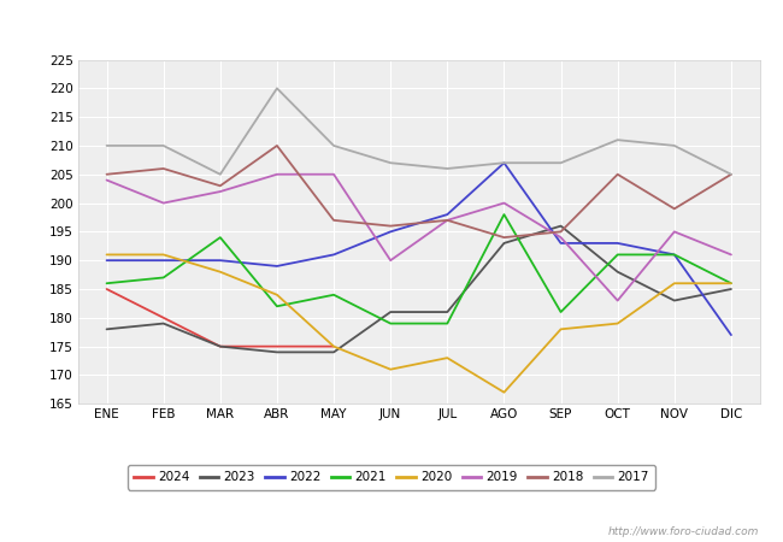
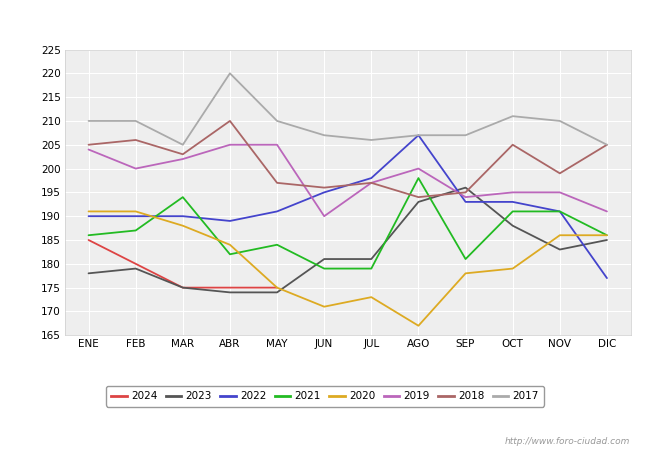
2019/OCT: 183 -> 195
